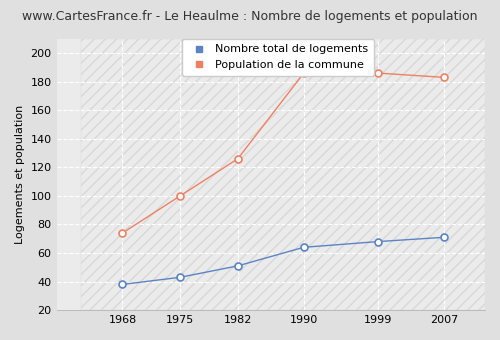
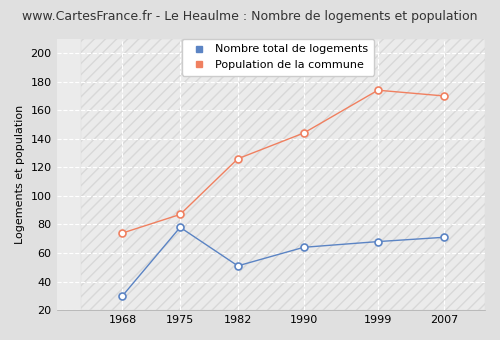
Nombre total de logements/1968: 38 -> 30
Nombre total de logements/1975: 43 -> 78
Population de la commune/1975: 100 -> 87
Population de la commune/1990: 186 -> 144
Population de la commune/1999: 186 -> 174
Population de la commune/2007: 183 -> 170
